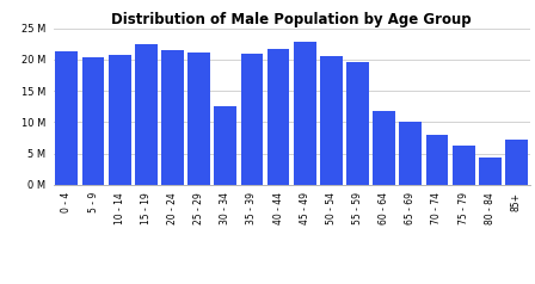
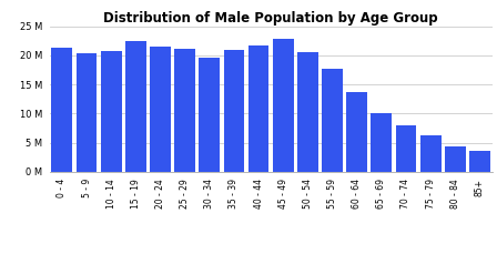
30 - 34: 12.6 M -> 19.6 M
55 - 59: 19.6 M -> 17.7 M
60 - 64: 11.8 M -> 13.7 M
85+: 7.2 M -> 3.5 M
